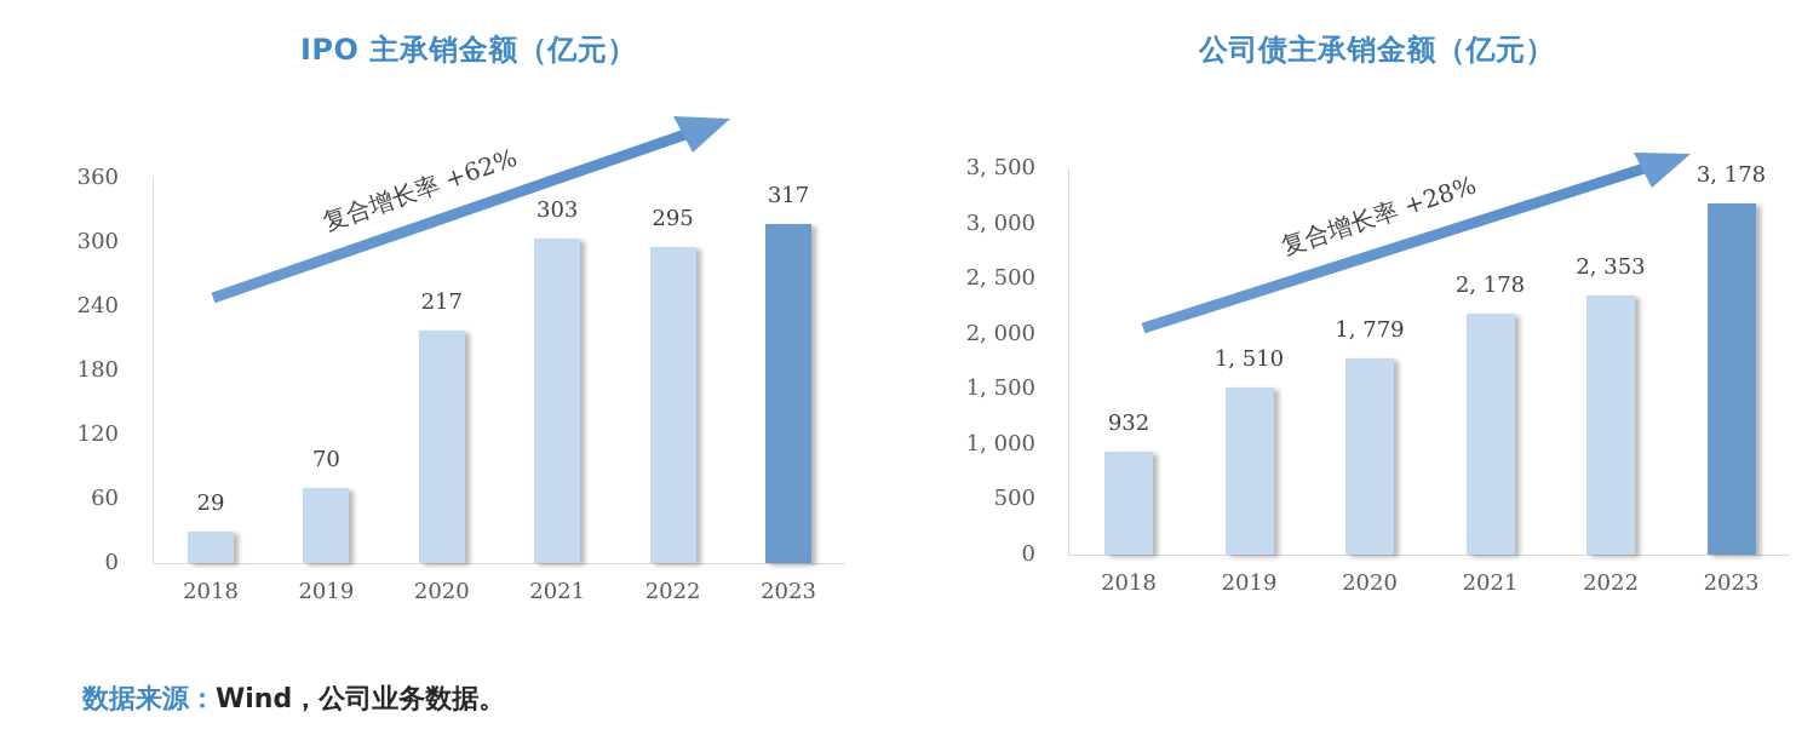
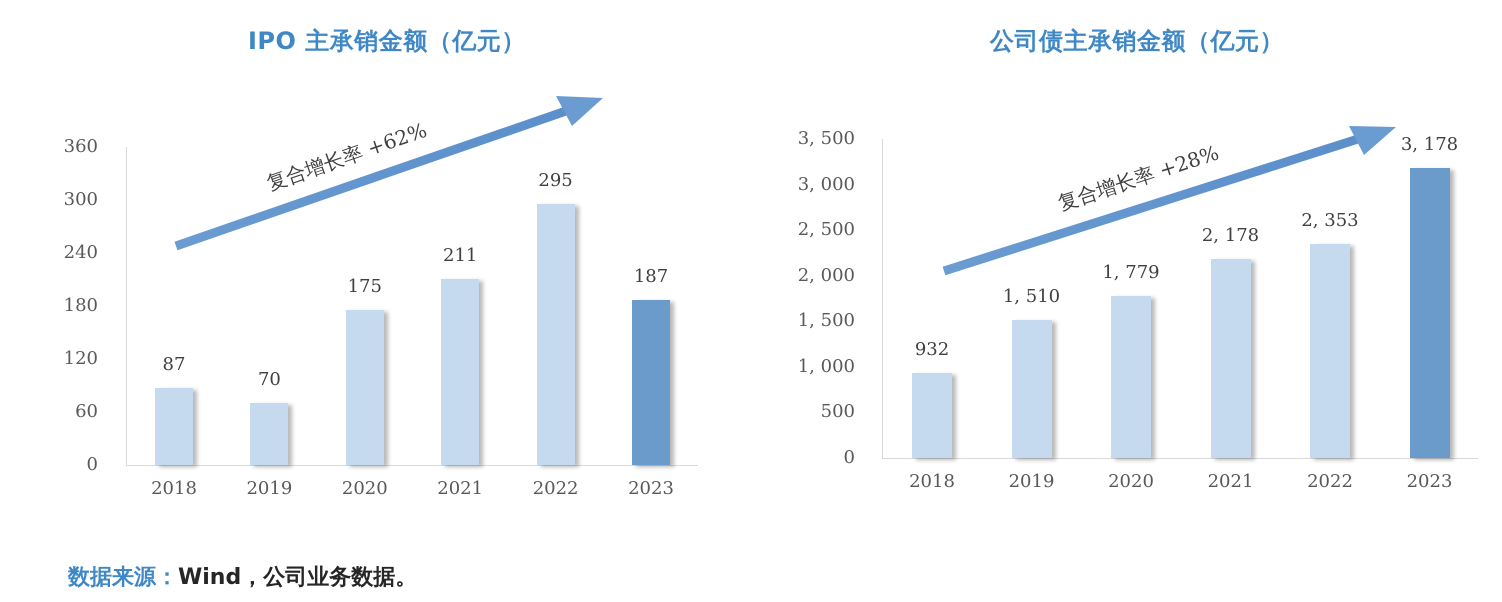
IPO 主承销金额（亿元）/2018: 29 -> 87
IPO 主承销金额（亿元）/2020: 217 -> 175
IPO 主承销金额（亿元）/2021: 303 -> 211
IPO 主承销金额（亿元）/2023: 317 -> 187
